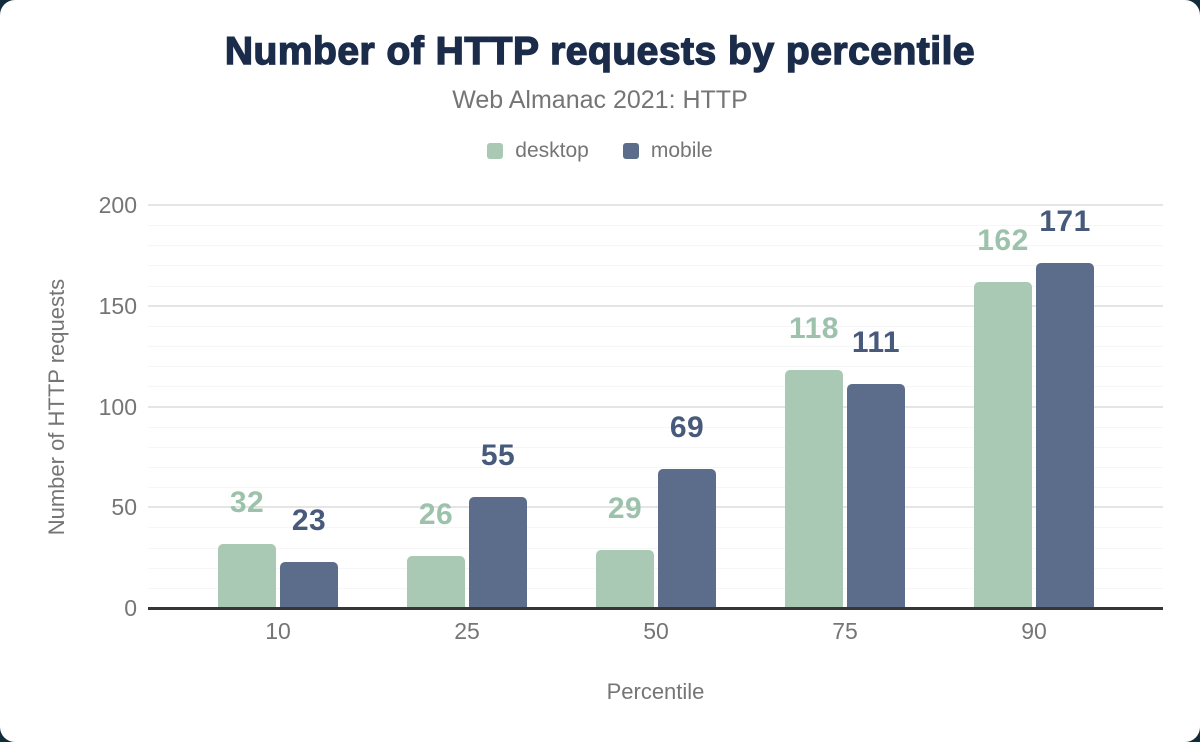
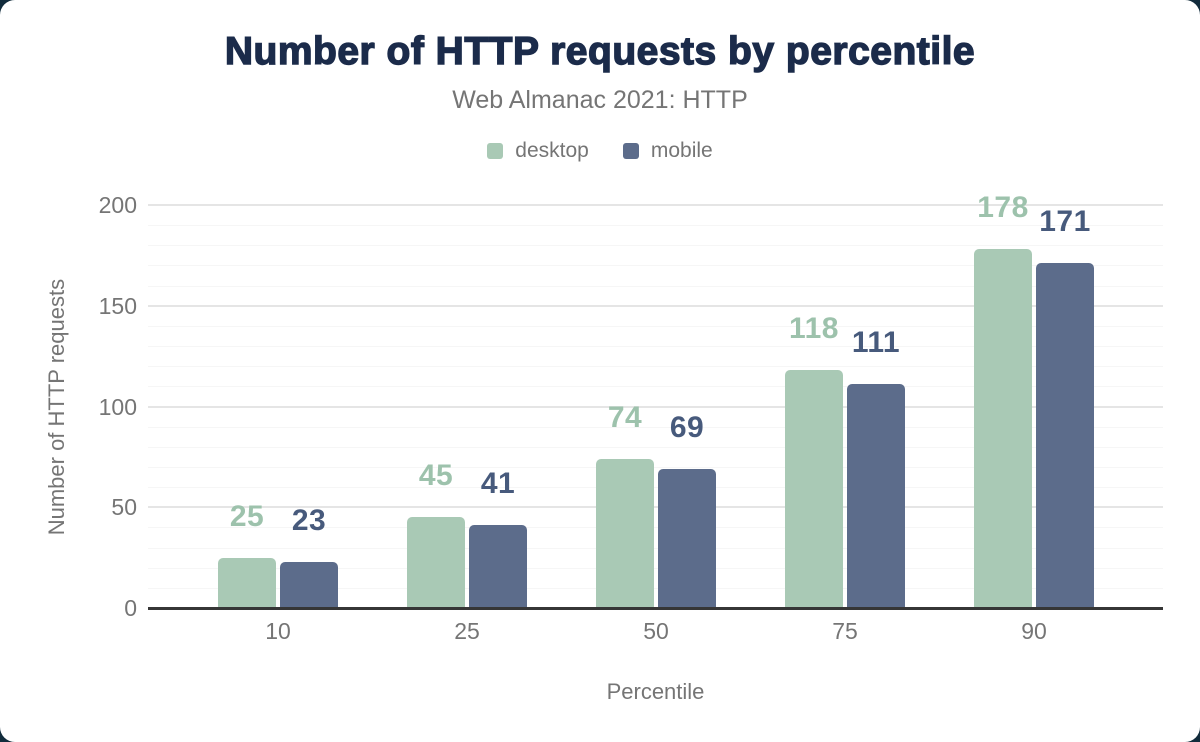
desktop/10: 32 -> 25
desktop/25: 26 -> 45
mobile/25: 55 -> 41
desktop/50: 29 -> 74
desktop/90: 162 -> 178
